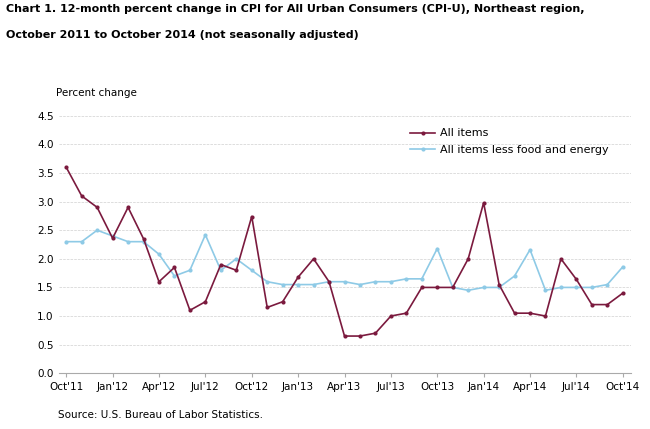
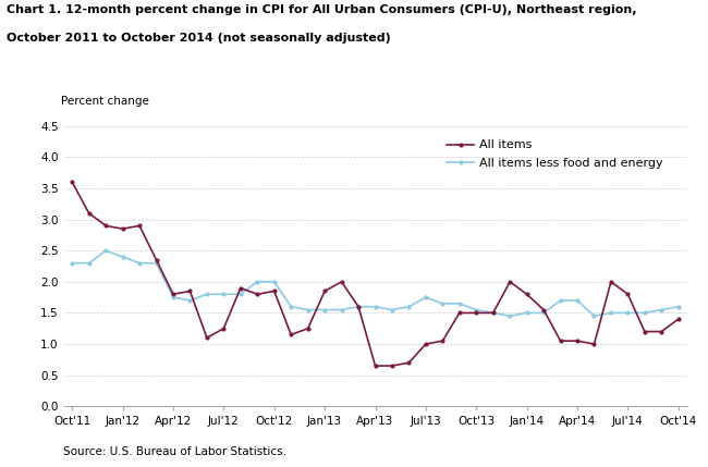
All items/Jan'12: 2.36 -> 2.85
All items/Apr'12: 1.60 -> 1.80
All items less food and energy/Apr'12: 2.08 -> 1.75
All items less food and energy/Jul'12: 2.42 -> 1.80
All items/Oct'12: 2.74 -> 1.85
All items less food and energy/Oct'12: 1.80 -> 2.00
All items/Jan'13: 1.68 -> 1.85
All items less food and energy/Jul'13: 1.60 -> 1.75
All items less food and energy/Oct'13: 2.18 -> 1.55
All items/Jan'14: 2.98 -> 1.80
All items less food and energy/Apr'14: 2.16 -> 1.70
All items/Jul'14: 1.64 -> 1.80
All items less food and energy/Oct'14: 1.86 -> 1.60
